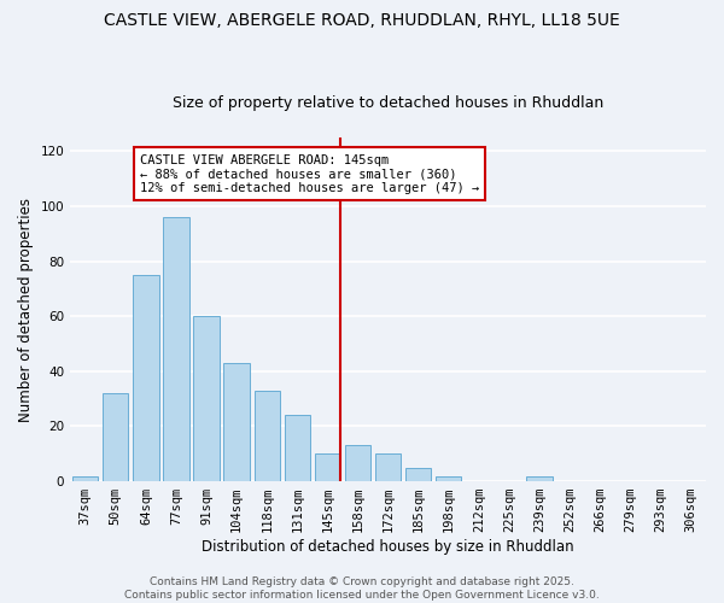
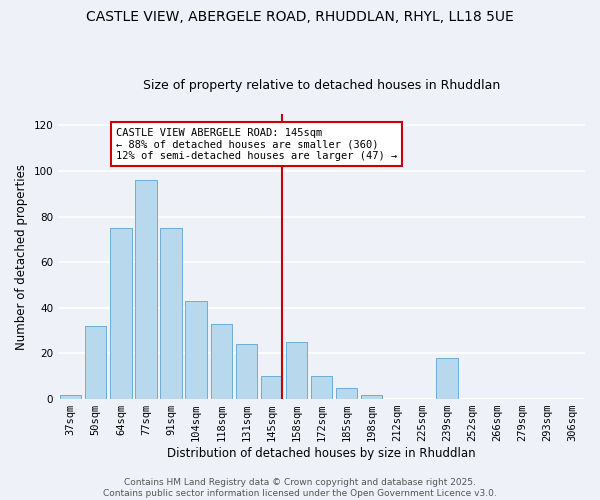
91sqm: 60 -> 75
158sqm: 13 -> 25
239sqm: 2 -> 18
